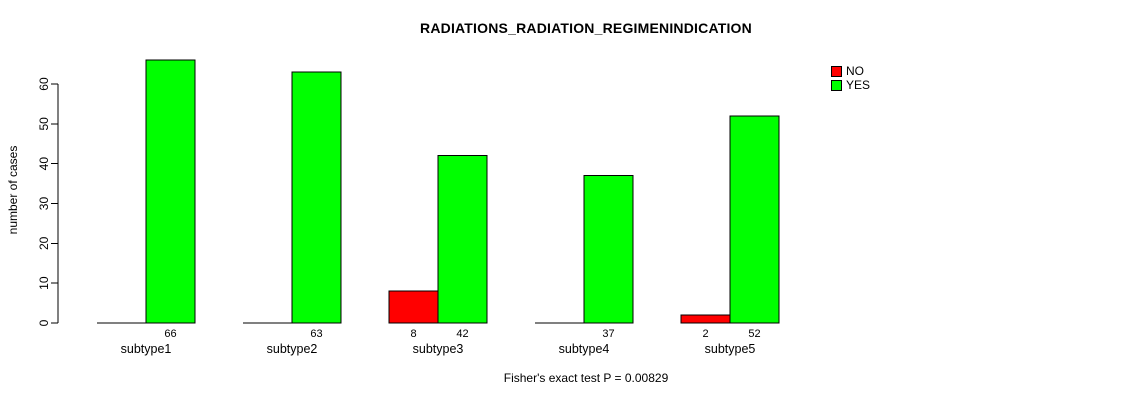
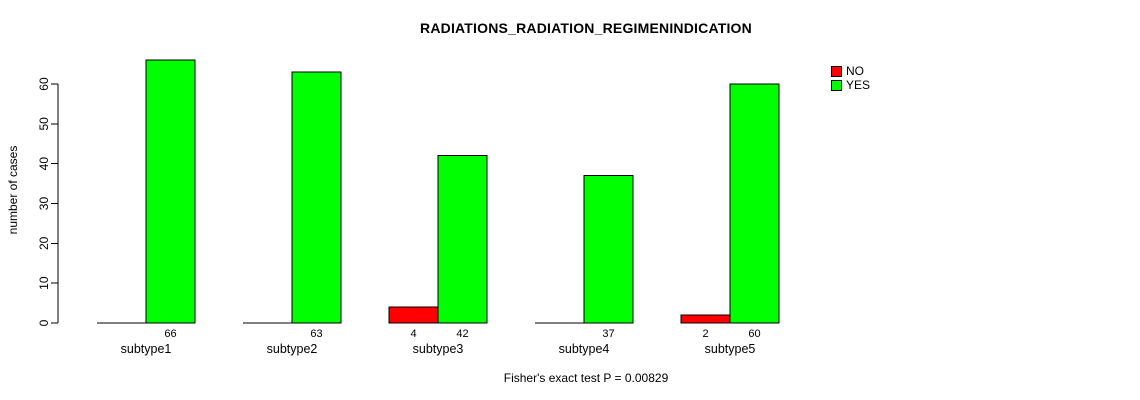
NO/subtype3: 8 -> 4
YES/subtype5: 52 -> 60
